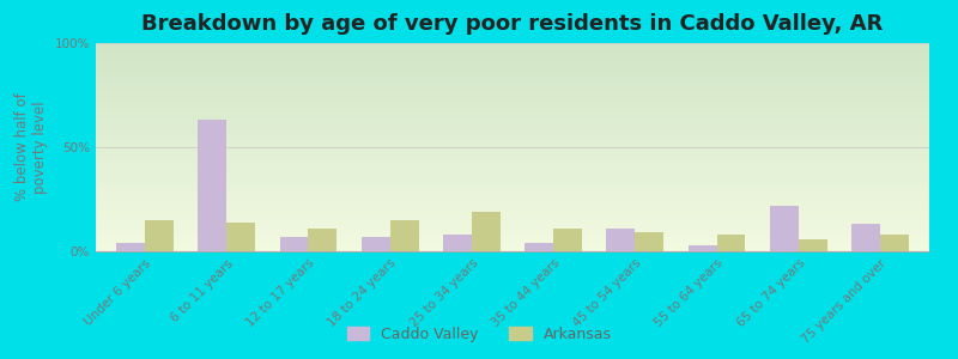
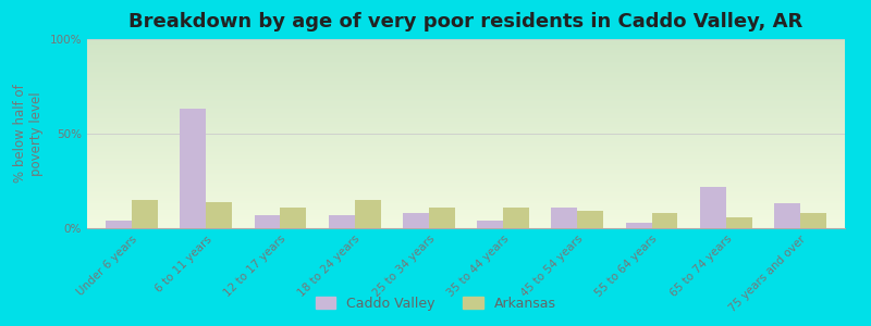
Arkansas/25 to 34 years: 19% -> 11%
